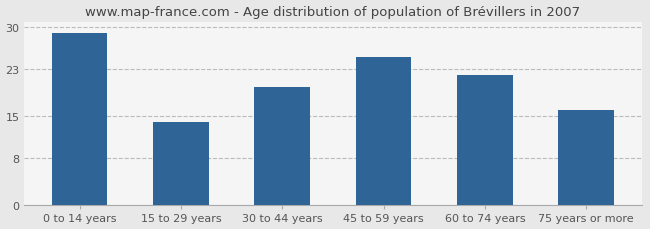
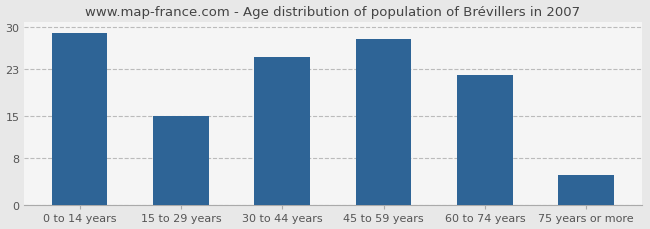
15 to 29 years: 14 -> 15
30 to 44 years: 20 -> 25
45 to 59 years: 25 -> 28
75 years or more: 16 -> 5
